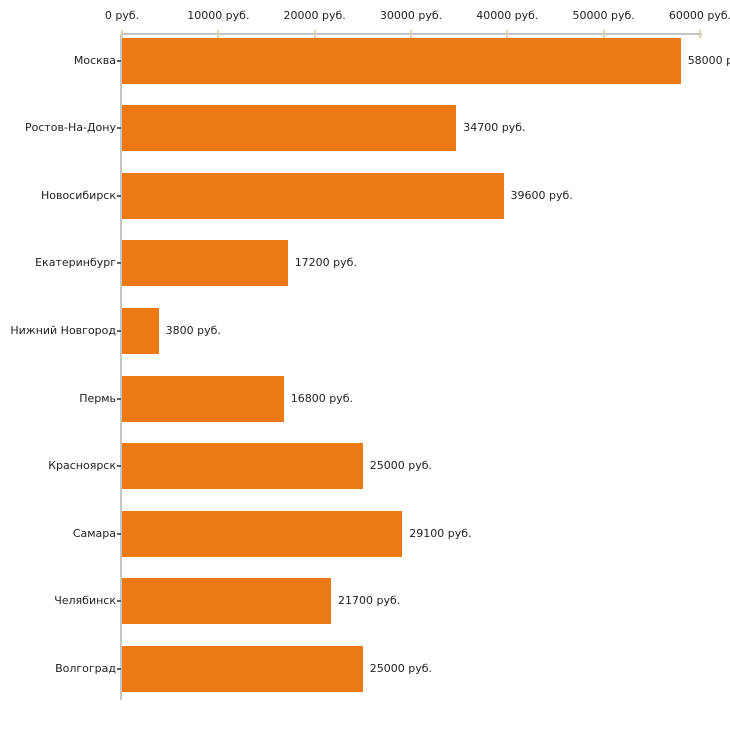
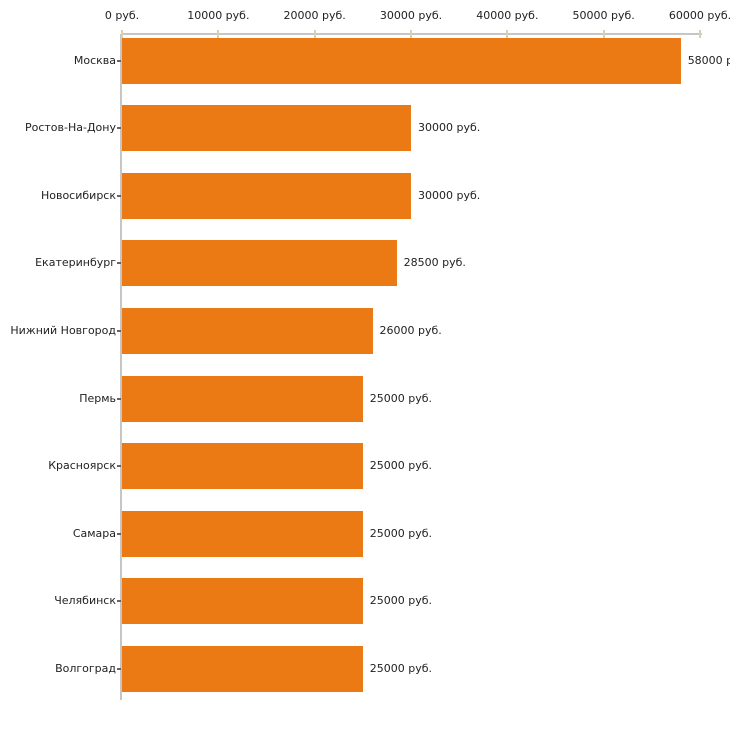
Ростов-На-Дону: 34700 -> 30000
Новосибирск: 39600 -> 30000
Екатеринбург: 17200 -> 28500
Нижний Новгород: 3800 -> 26000
Пермь: 16800 -> 25000
Самара: 29100 -> 25000
Челябинск: 21700 -> 25000
